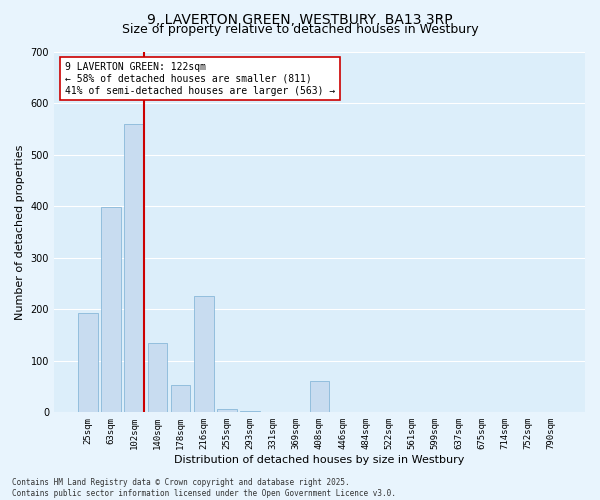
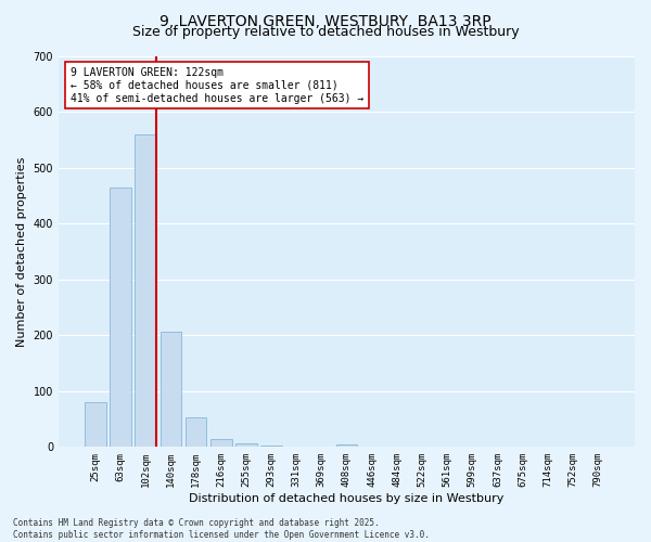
25sqm: 192 -> 80
63sqm: 398 -> 465
140sqm: 134 -> 207
216sqm: 226 -> 14
408sqm: 60 -> 5
